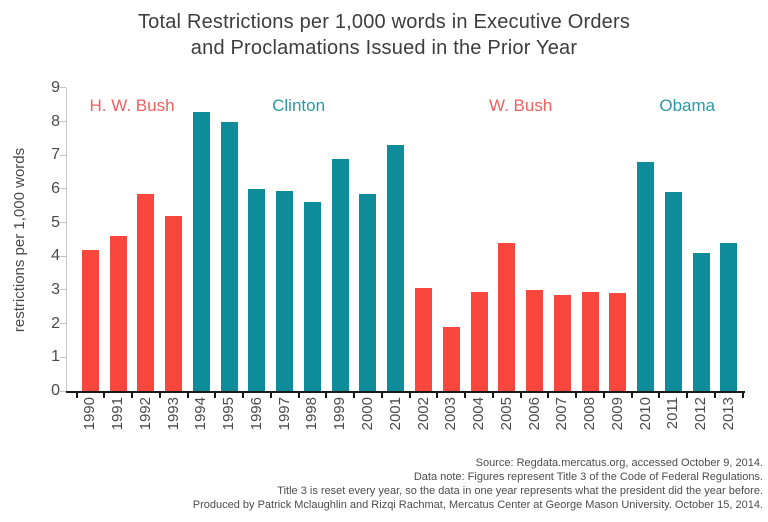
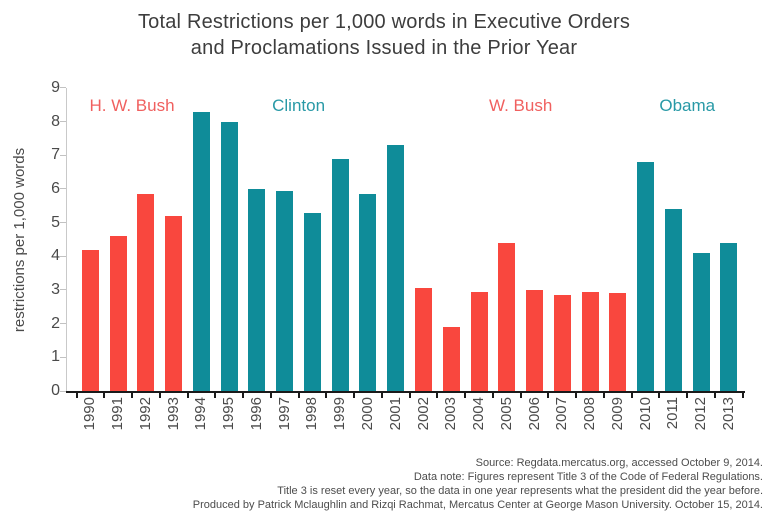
1998: 5.6 -> 5.3
2011: 5.9 -> 5.4
